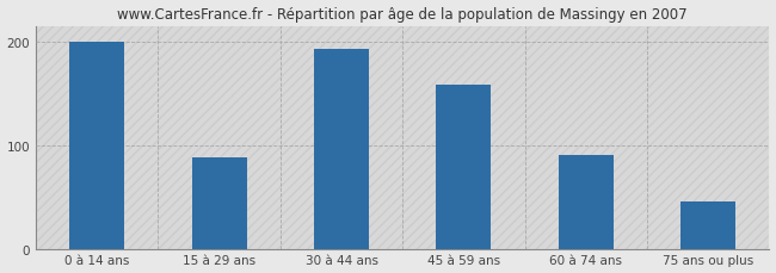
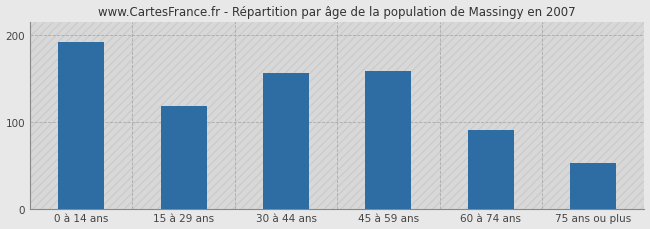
0 à 14 ans: 200 -> 192
15 à 29 ans: 88 -> 118
30 à 44 ans: 193 -> 156
75 ans ou plus: 45 -> 52
